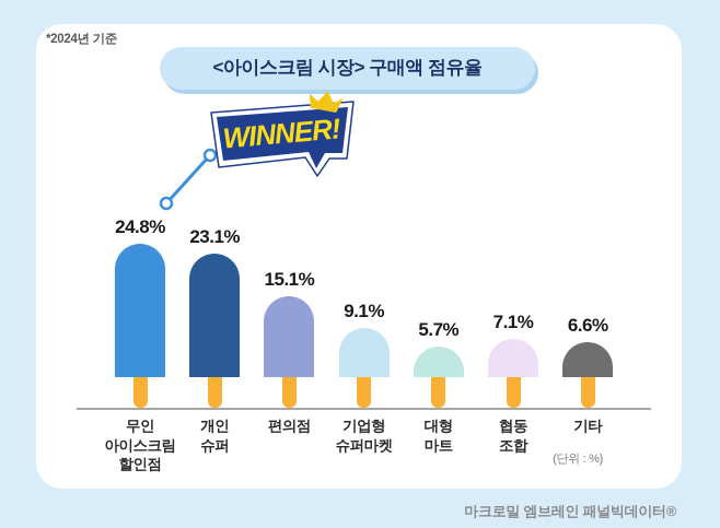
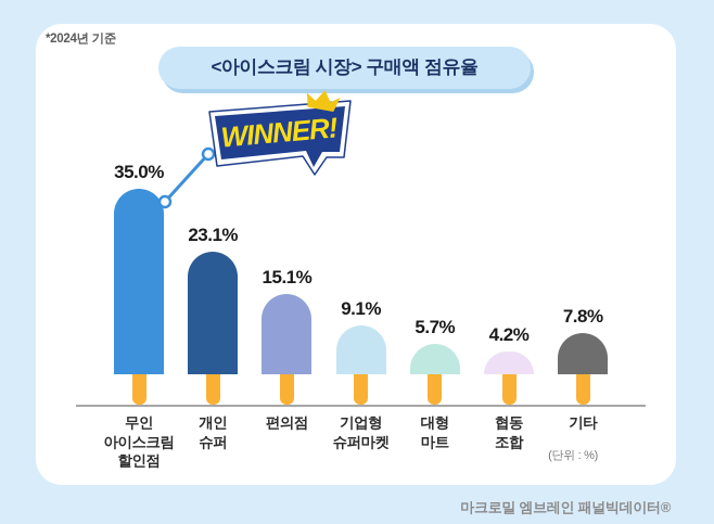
무인 아이스크림 할인점: 24.8% -> 35.0%
협동 조합: 7.1% -> 4.2%
기타: 6.6% -> 7.8%
